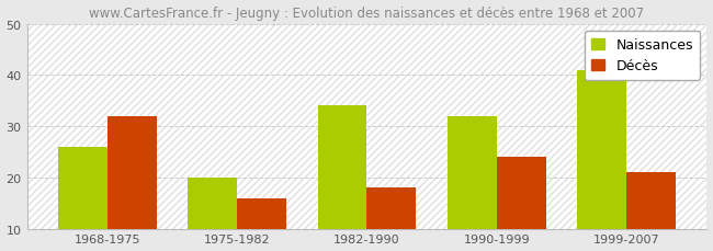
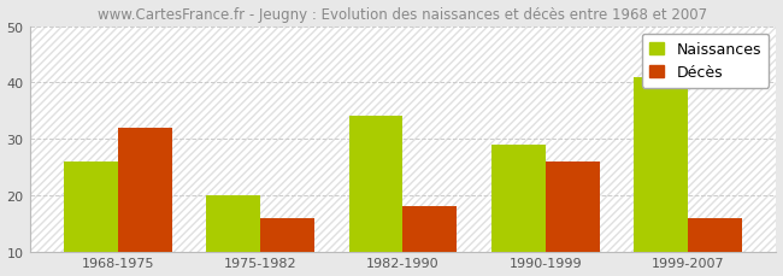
Naissances/1990-1999: 32 -> 29
Décès/1990-1999: 24 -> 26
Décès/1999-2007: 21 -> 16
